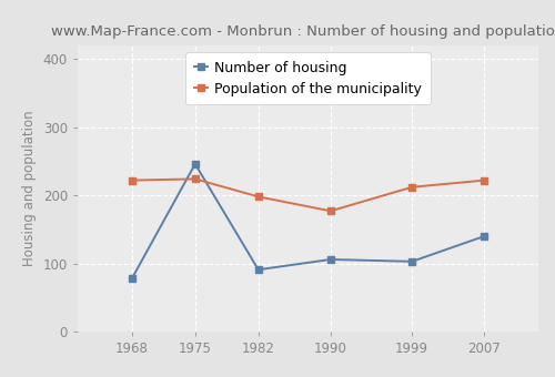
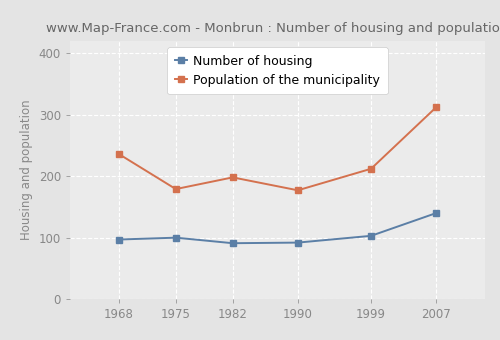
Number of housing/1968: 78 -> 97
Population of the municipality/1968: 222 -> 236
Number of housing/1975: 246 -> 100
Population of the municipality/1975: 224 -> 179
Number of housing/1990: 106 -> 92
Population of the municipality/2007: 222 -> 312
